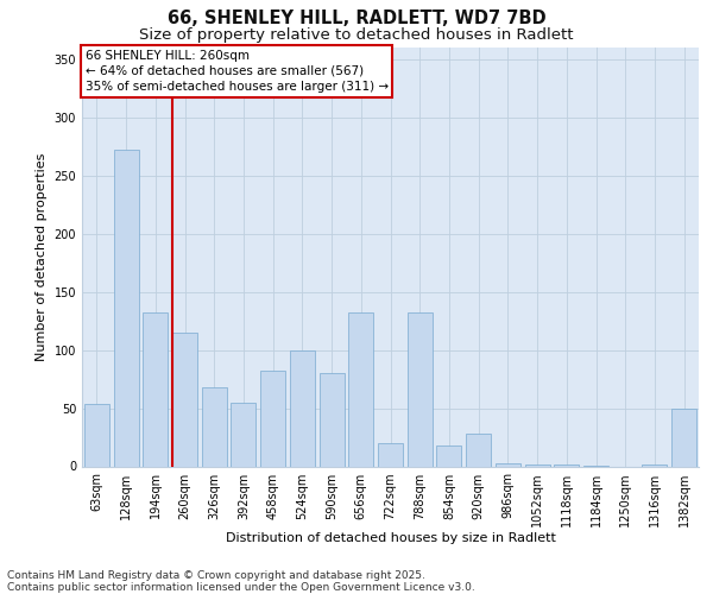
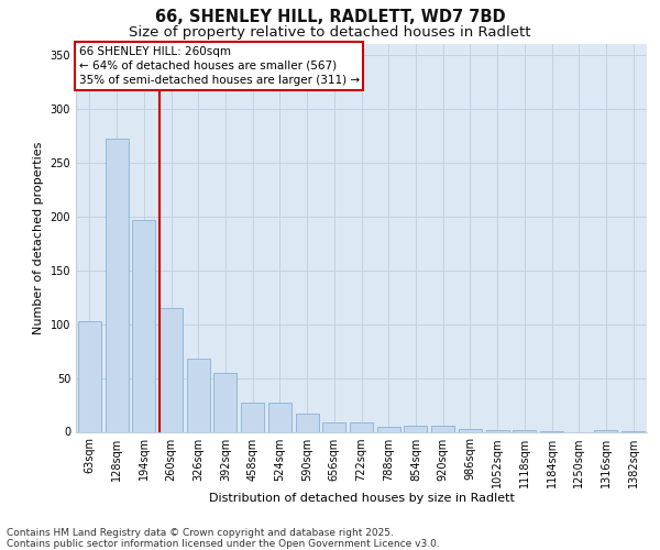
63sqm: 54 -> 103
194sqm: 132 -> 197
458sqm: 82 -> 27
524sqm: 100 -> 27
590sqm: 80 -> 17
656sqm: 132 -> 9
722sqm: 20 -> 9
788sqm: 132 -> 5
854sqm: 18 -> 6
920sqm: 28 -> 6
1382sqm: 50 -> 1
